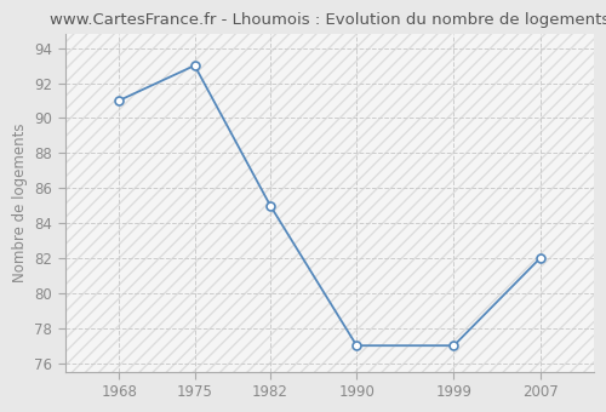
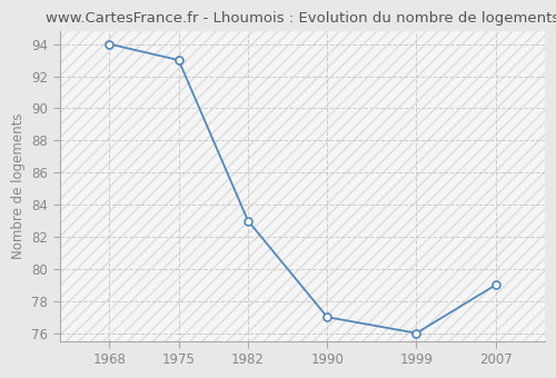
1968: 91 -> 94
1982: 85 -> 83
1999: 77 -> 76
2007: 82 -> 79
